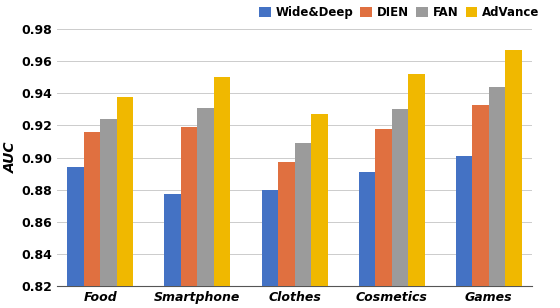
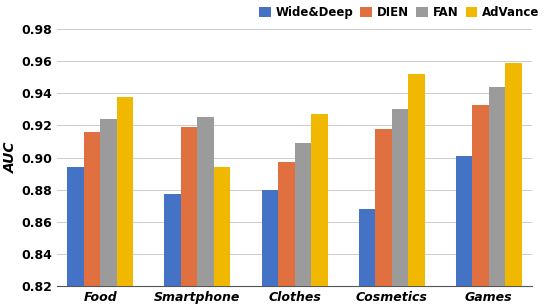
FAN/Smartphone: 0.931 -> 0.925
AdVance/Smartphone: 0.950 -> 0.894
Wide&Deep/Cosmetics: 0.891 -> 0.868
AdVance/Games: 0.967 -> 0.959
